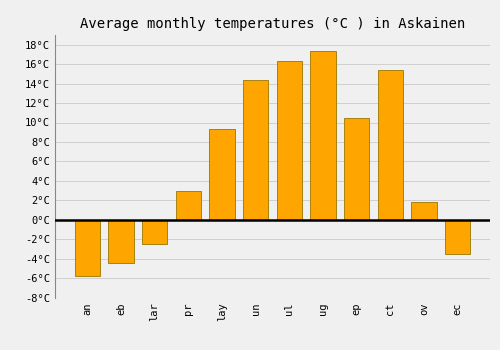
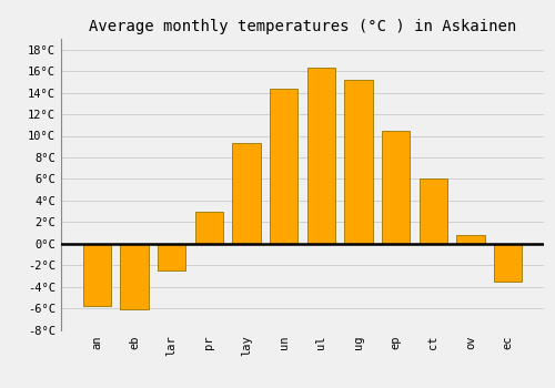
eb: -4.4°C -> -6.1°C
ug: 17.4°C -> 15.2°C
ct: 15.4°C -> 6.0°C
ov: 1.8°C -> 0.8°C
